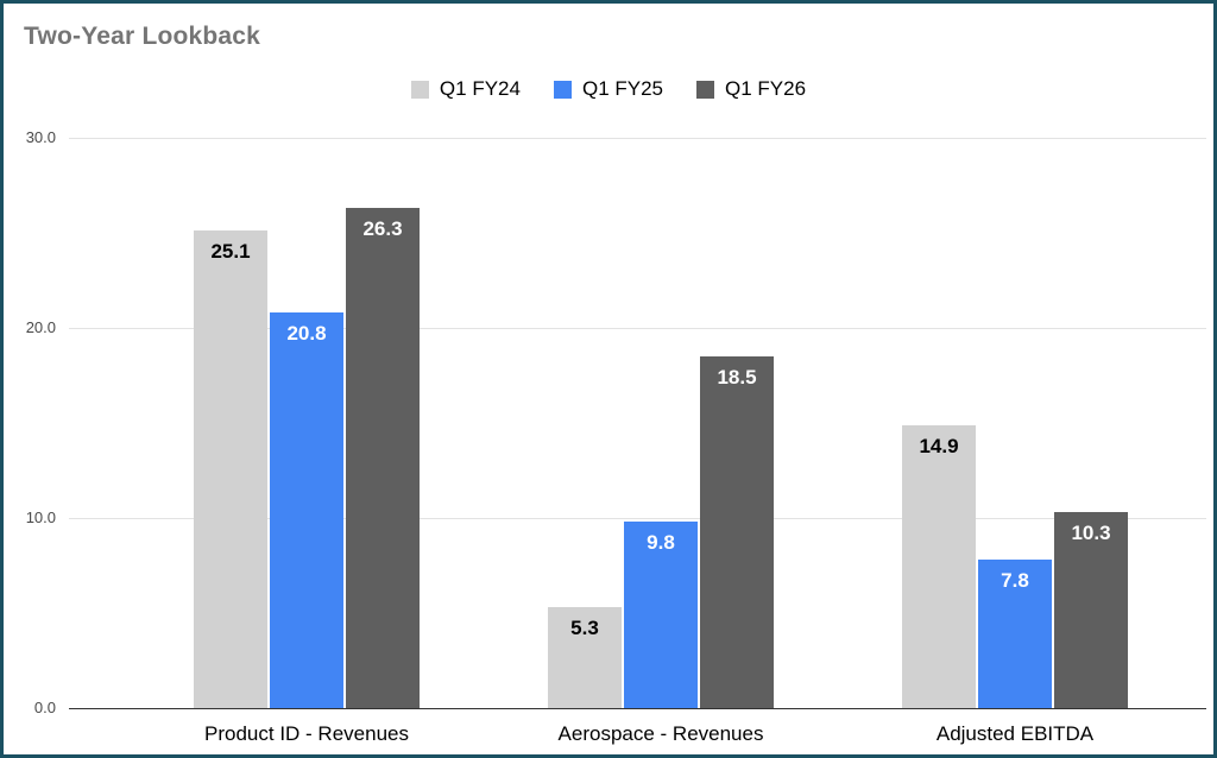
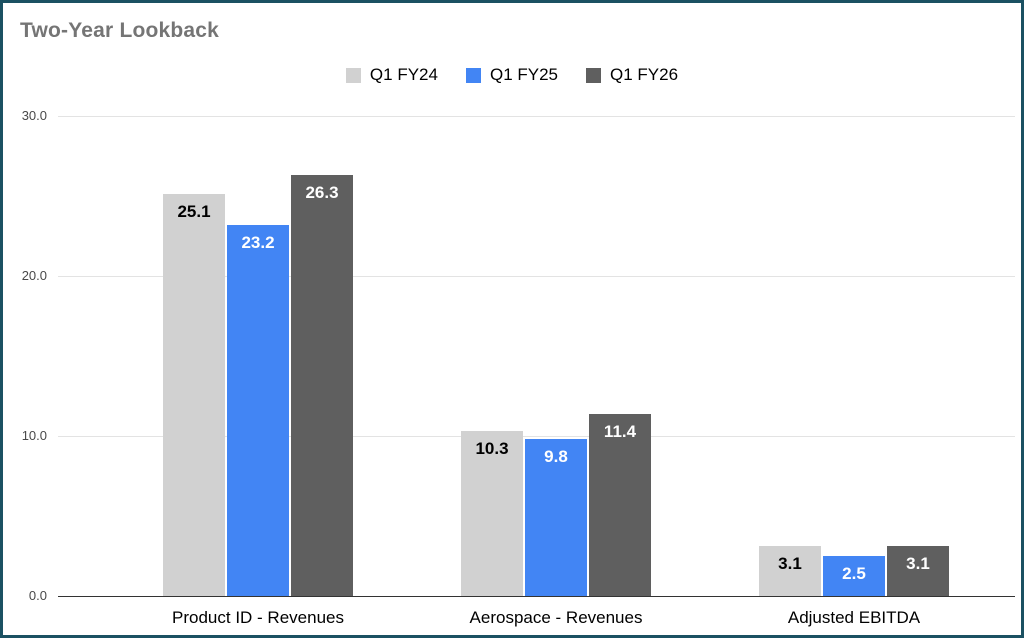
Q1 FY25/Product ID - Revenues: 20.8 -> 23.2
Q1 FY24/Aerospace - Revenues: 5.3 -> 10.3
Q1 FY26/Aerospace - Revenues: 18.5 -> 11.4
Q1 FY24/Adjusted EBITDA: 14.9 -> 3.1
Q1 FY25/Adjusted EBITDA: 7.8 -> 2.5
Q1 FY26/Adjusted EBITDA: 10.3 -> 3.1
